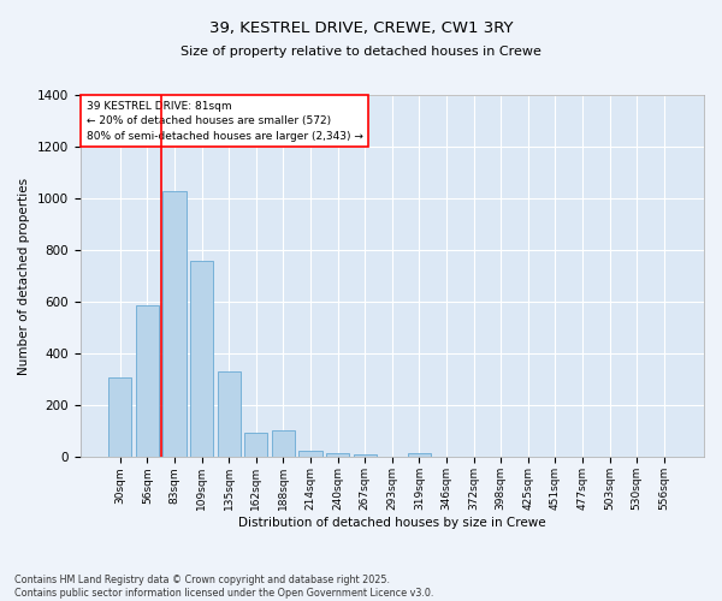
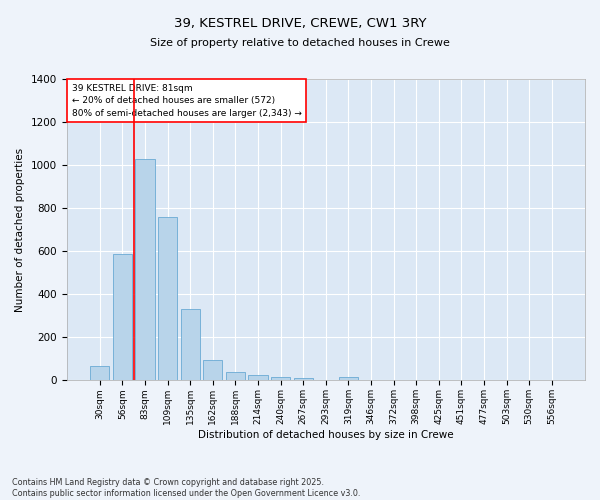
30sqm: 310 -> 65
188sqm: 105 -> 40
